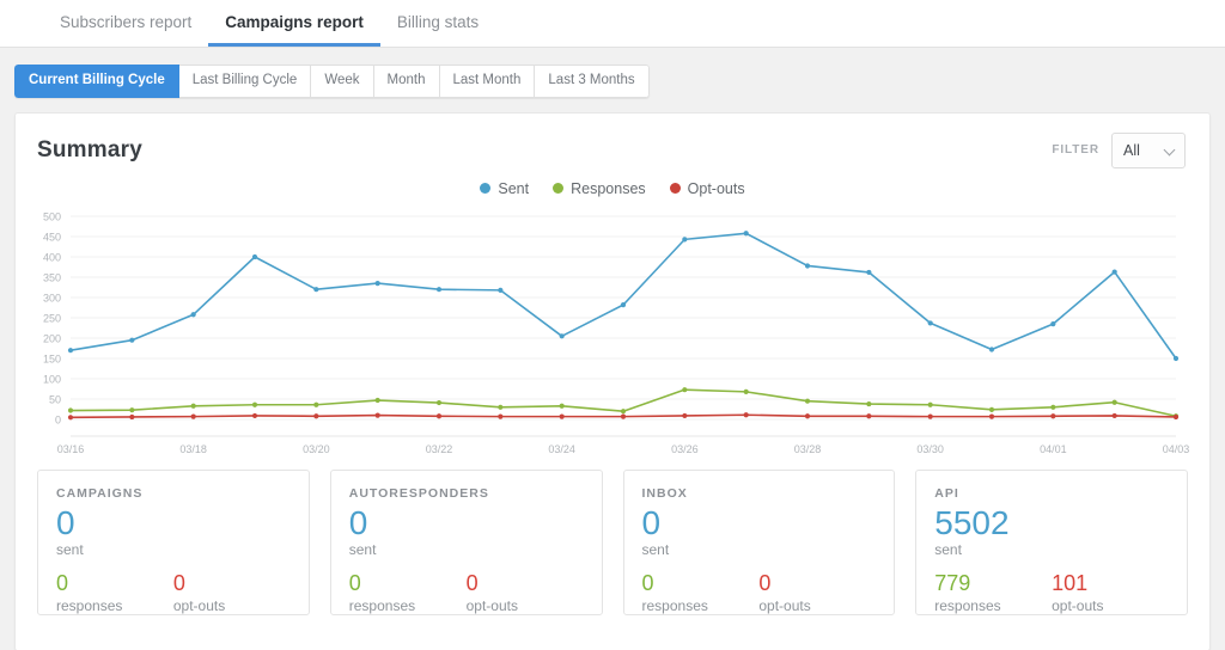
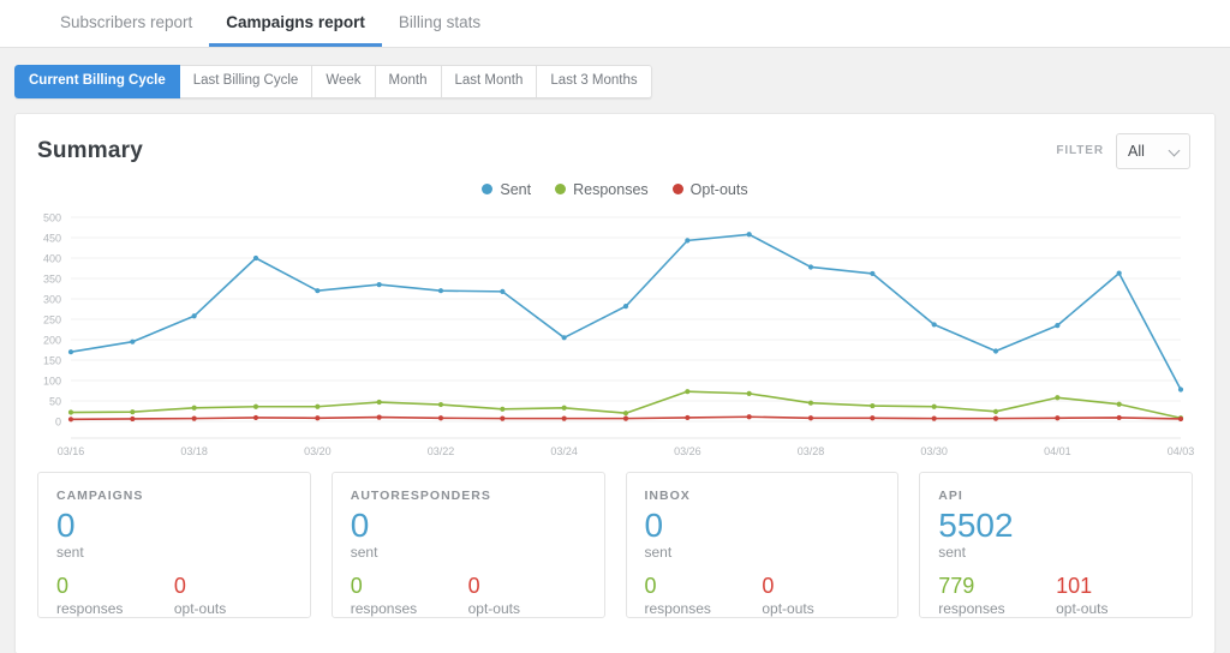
Responses/04/01: 30 -> 60
Sent/04/03: 150 -> 80
